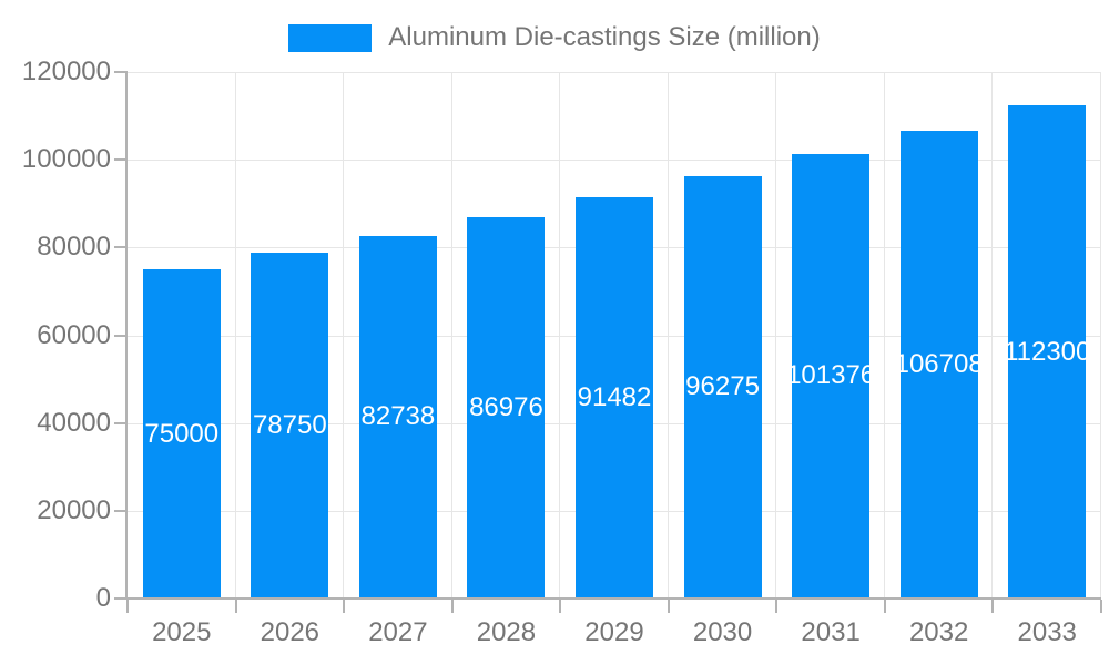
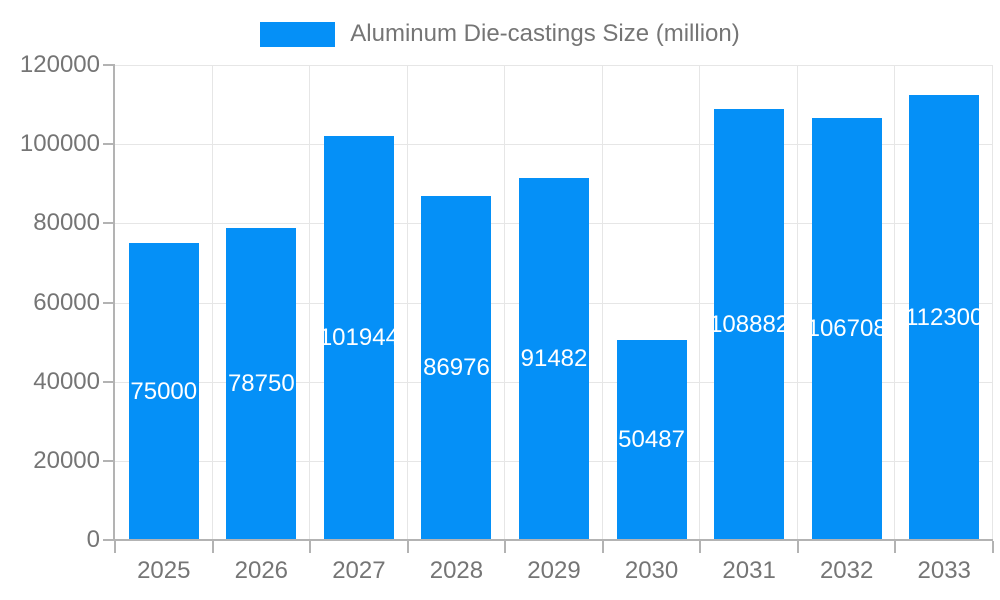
2027: 82738 -> 101944
2030: 96275 -> 50487
2031: 101376 -> 108882
